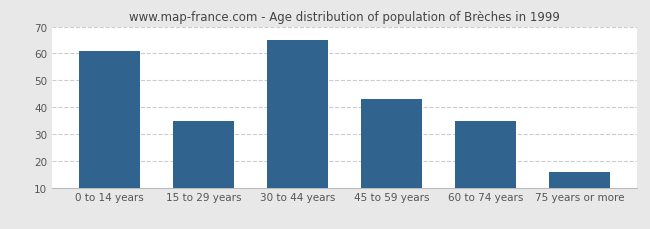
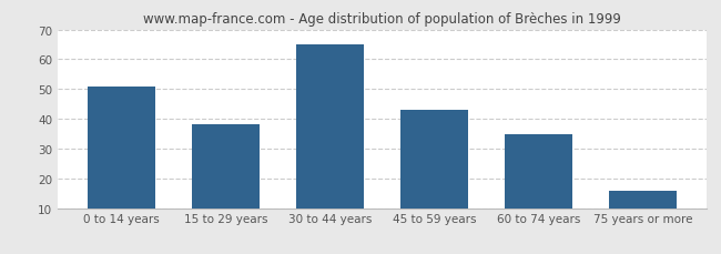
0 to 14 years: 61 -> 51
15 to 29 years: 35 -> 38
